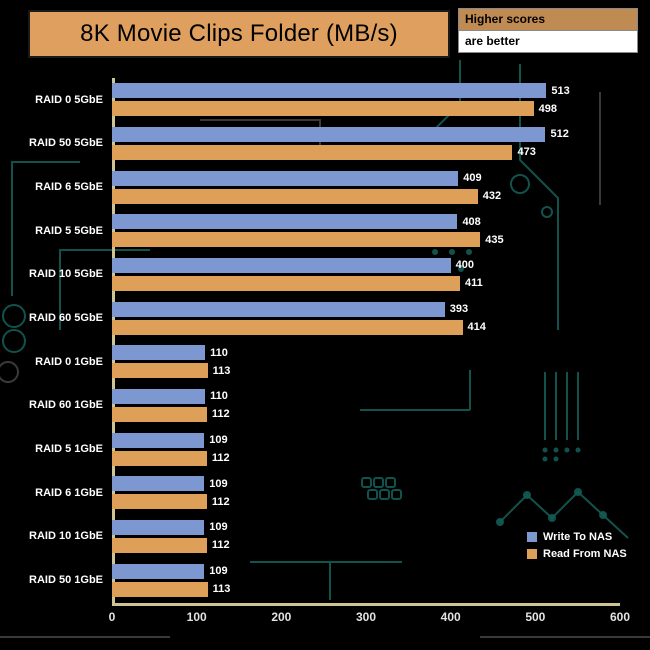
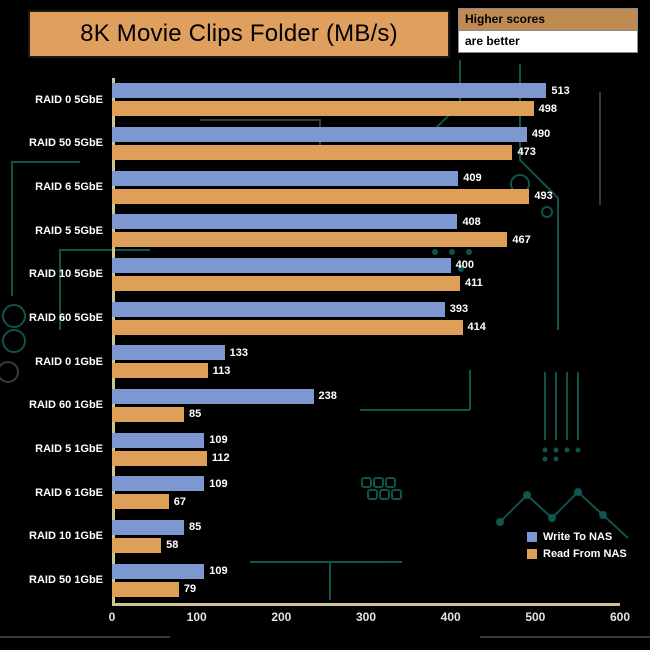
Write To NAS/RAID 50 5GbE: 512 -> 490
Read From NAS/RAID 6 5GbE: 432 -> 493
Read From NAS/RAID 5 5GbE: 435 -> 467
Write To NAS/RAID 0 1GbE: 110 -> 133
Write To NAS/RAID 60 1GbE: 110 -> 238
Read From NAS/RAID 60 1GbE: 112 -> 85
Read From NAS/RAID 6 1GbE: 112 -> 67
Write To NAS/RAID 10 1GbE: 109 -> 85
Read From NAS/RAID 10 1GbE: 112 -> 58
Read From NAS/RAID 50 1GbE: 113 -> 79
